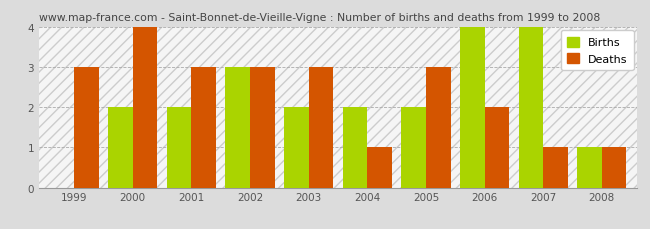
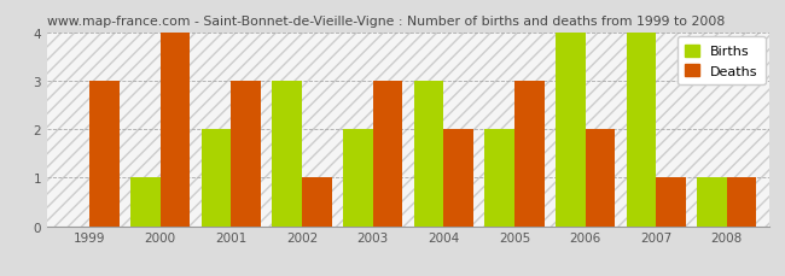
Births/2000: 2 -> 1
Deaths/2002: 3 -> 1
Births/2004: 2 -> 3
Deaths/2004: 1 -> 2
